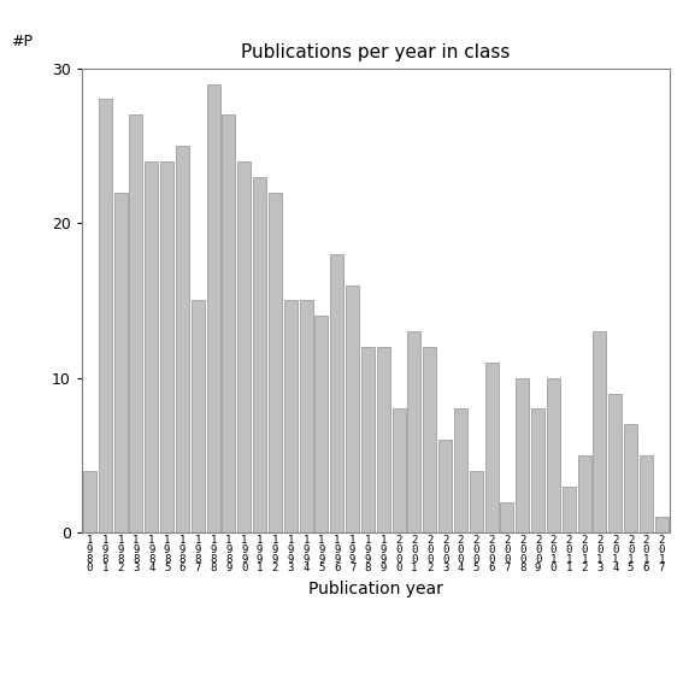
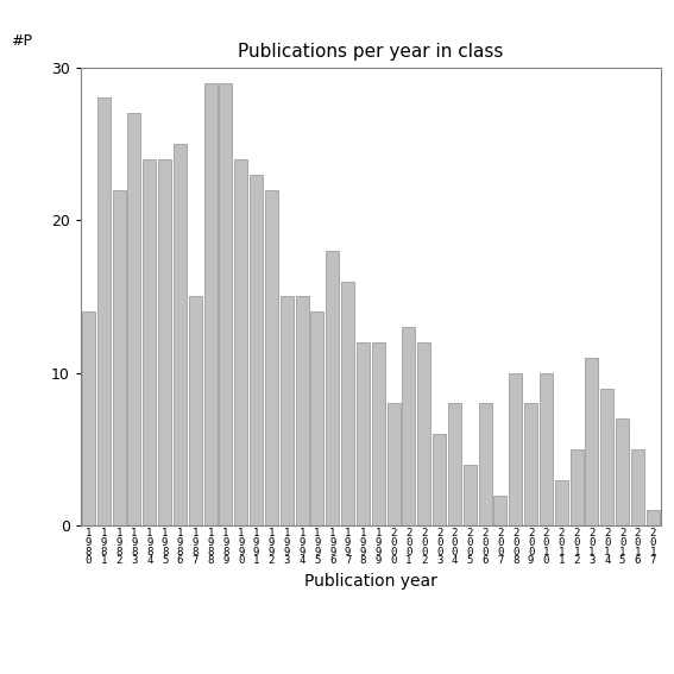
1 9 8 0: 4 -> 14
1 9 8 9: 27 -> 29
2 0 0 6: 11 -> 8
2 0 1 3: 13 -> 11
